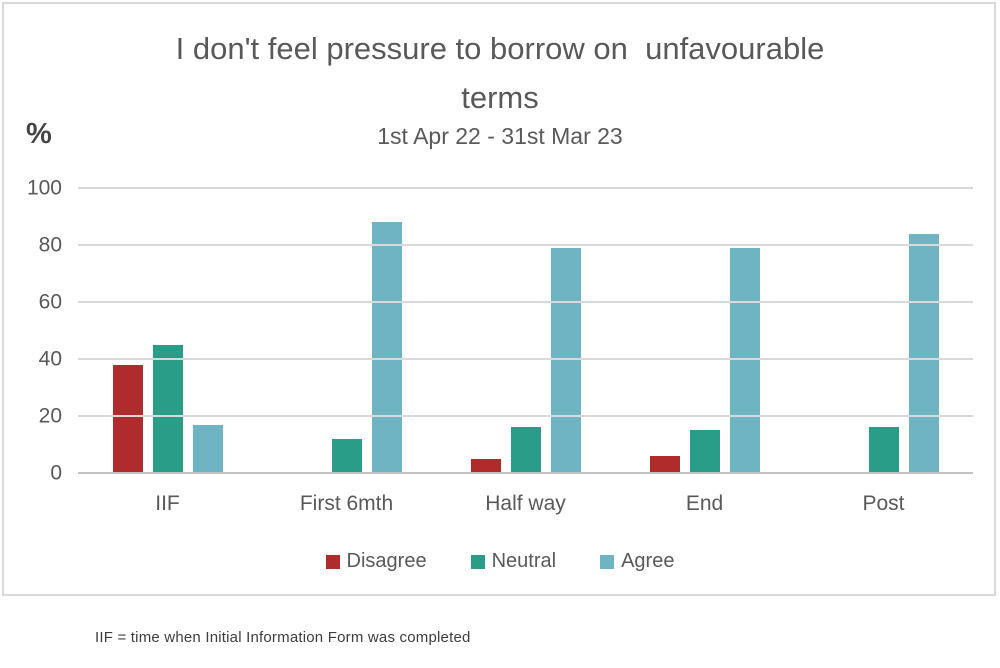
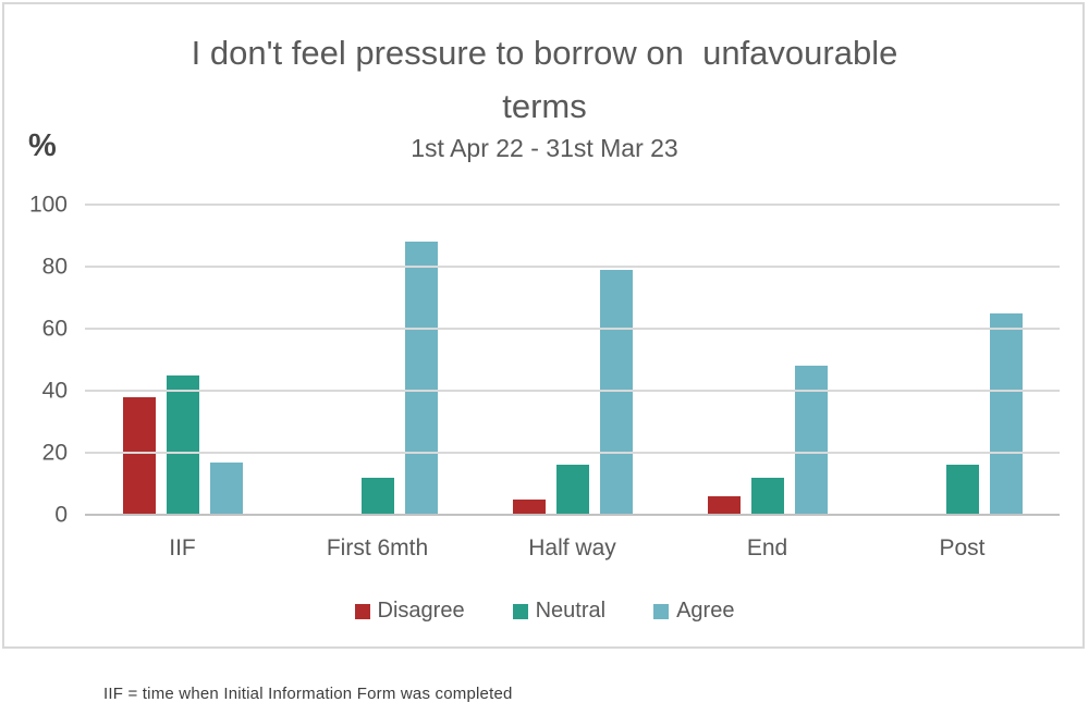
Neutral/End: 15 -> 12
Agree/End: 79 -> 48
Agree/Post: 84 -> 65
